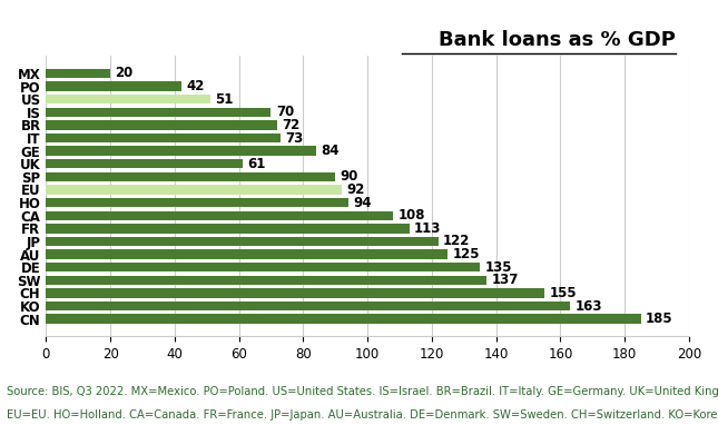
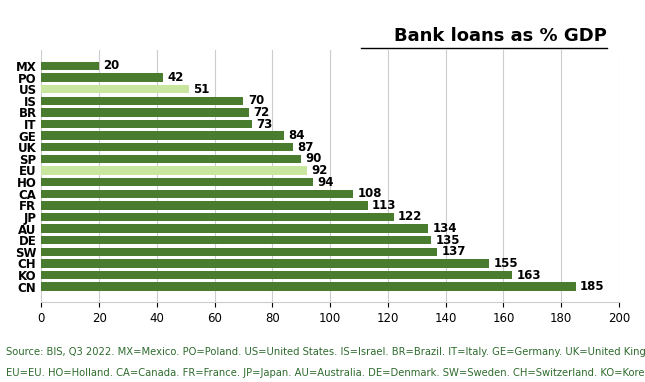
UK: 61 -> 87
AU: 125 -> 134
